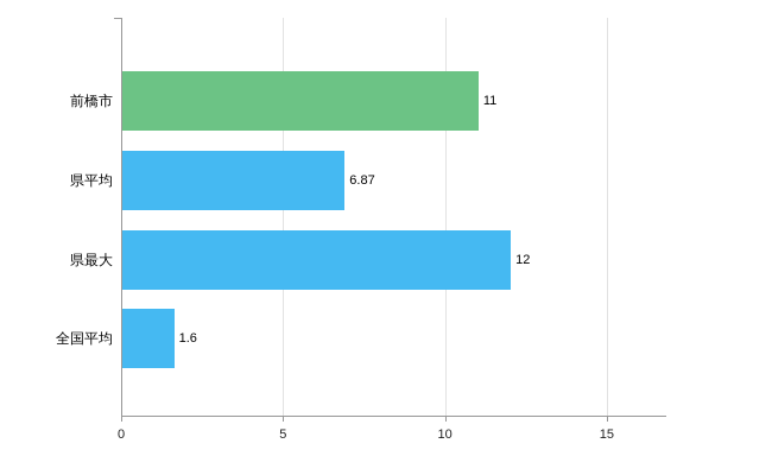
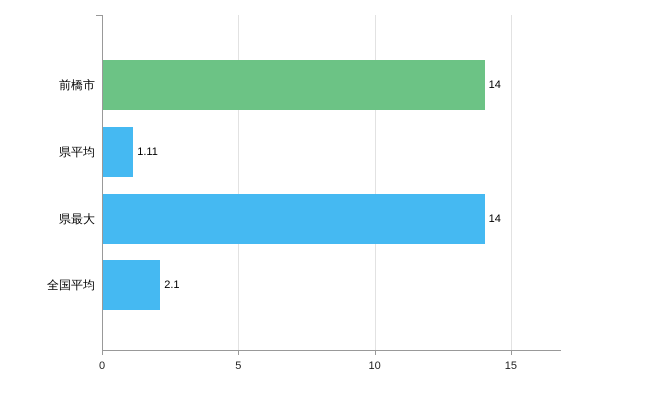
前橋市: 11 -> 14
県平均: 6.87 -> 1.11
県最大: 12 -> 14
全国平均: 1.6 -> 2.1
